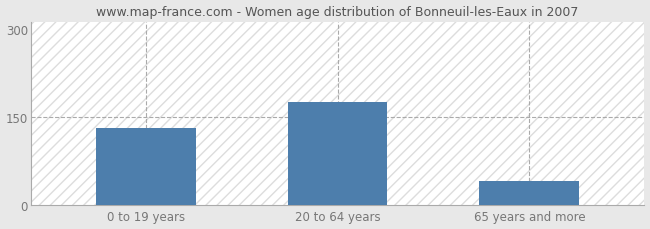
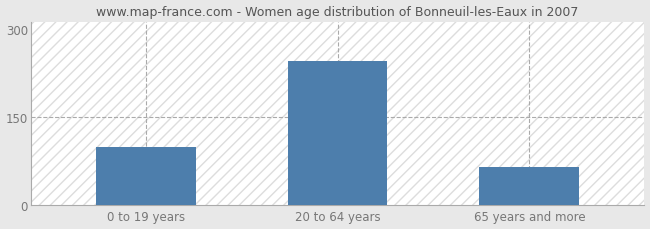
0 to 19 years: 130 -> 98
20 to 64 years: 175 -> 244
65 years and more: 40 -> 64
